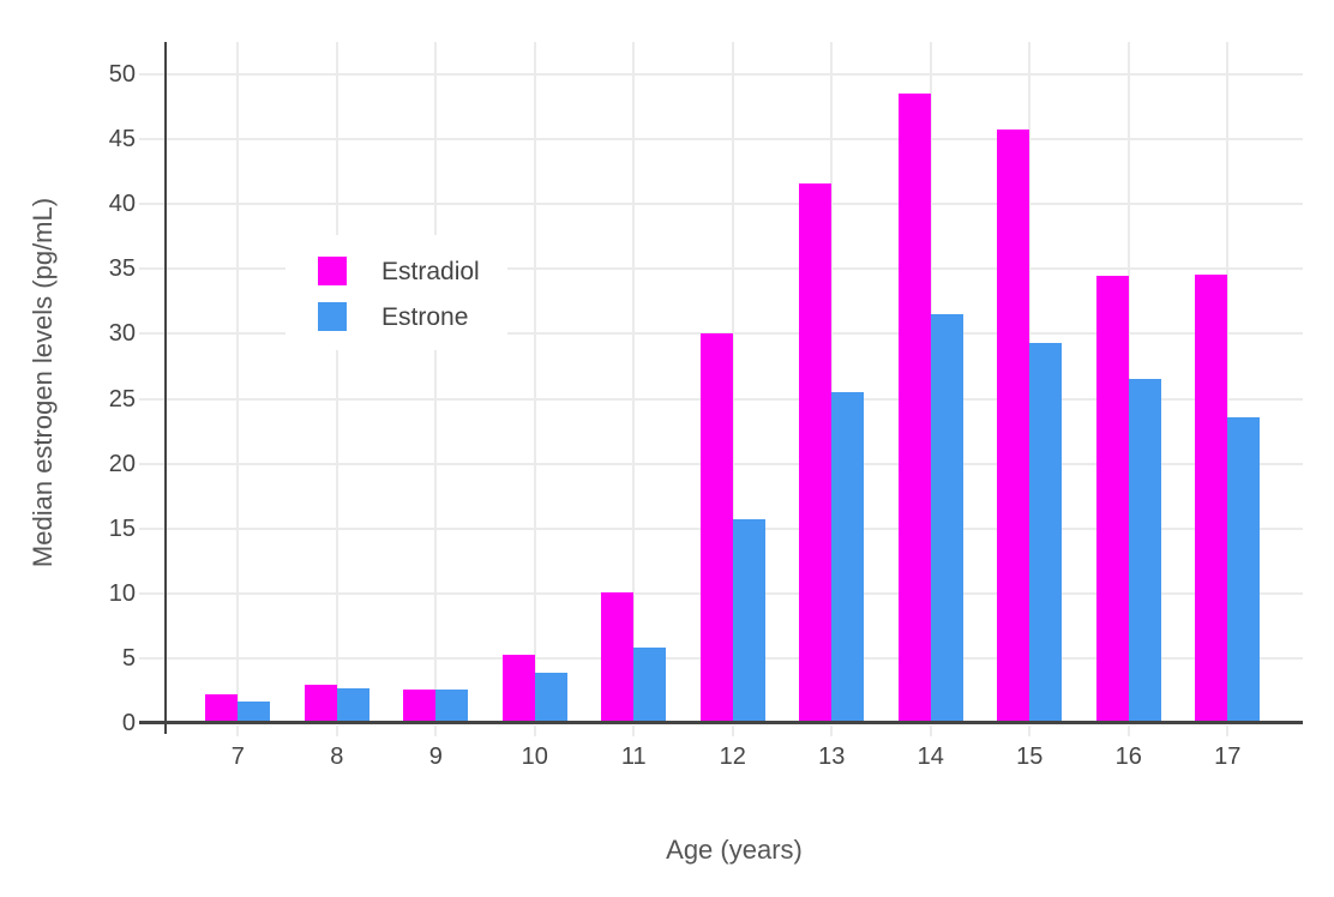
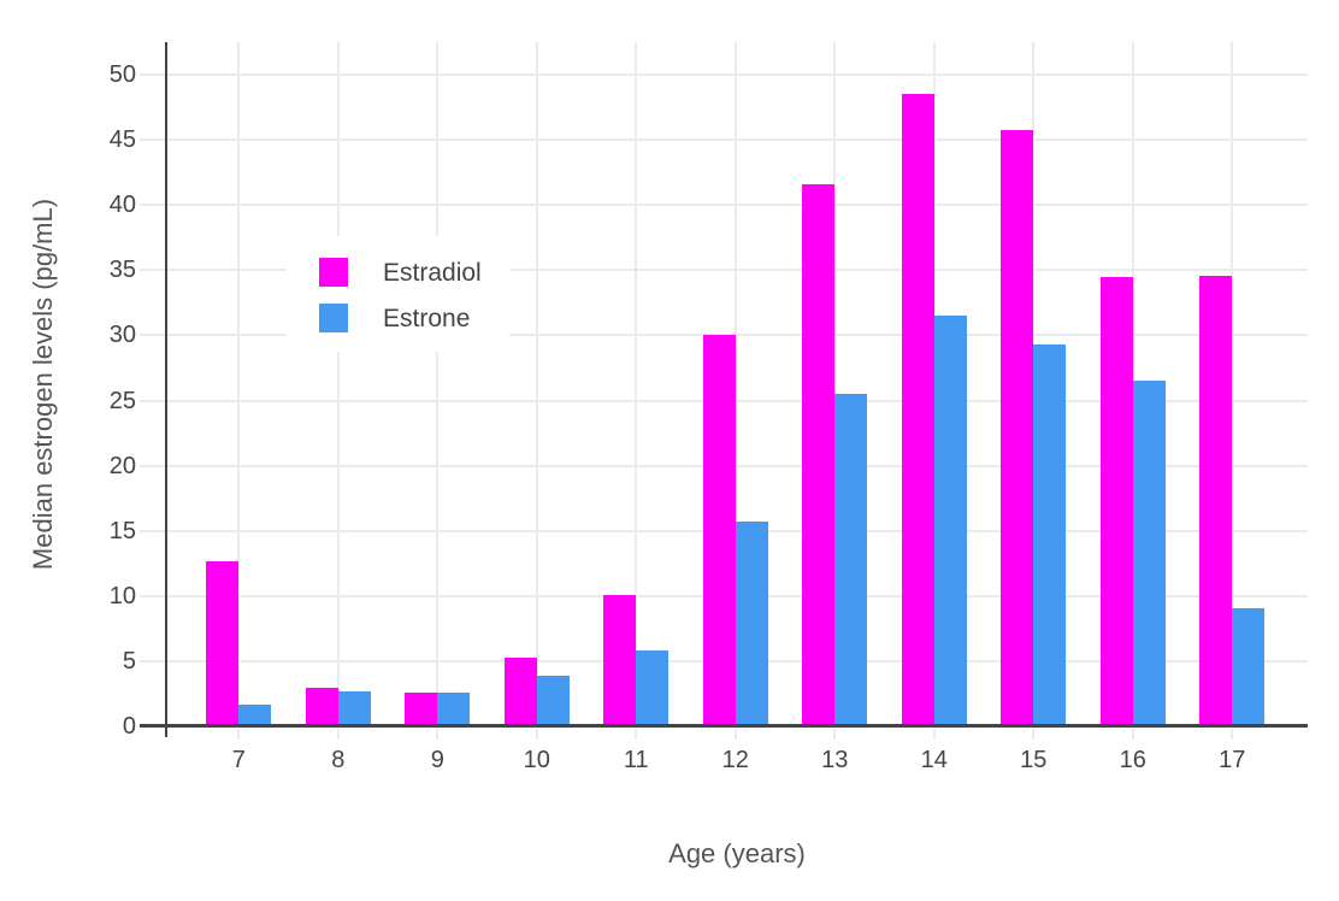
Estradiol/7: 2.2 -> 12.7
Estrone/17: 23.6 -> 9.1
